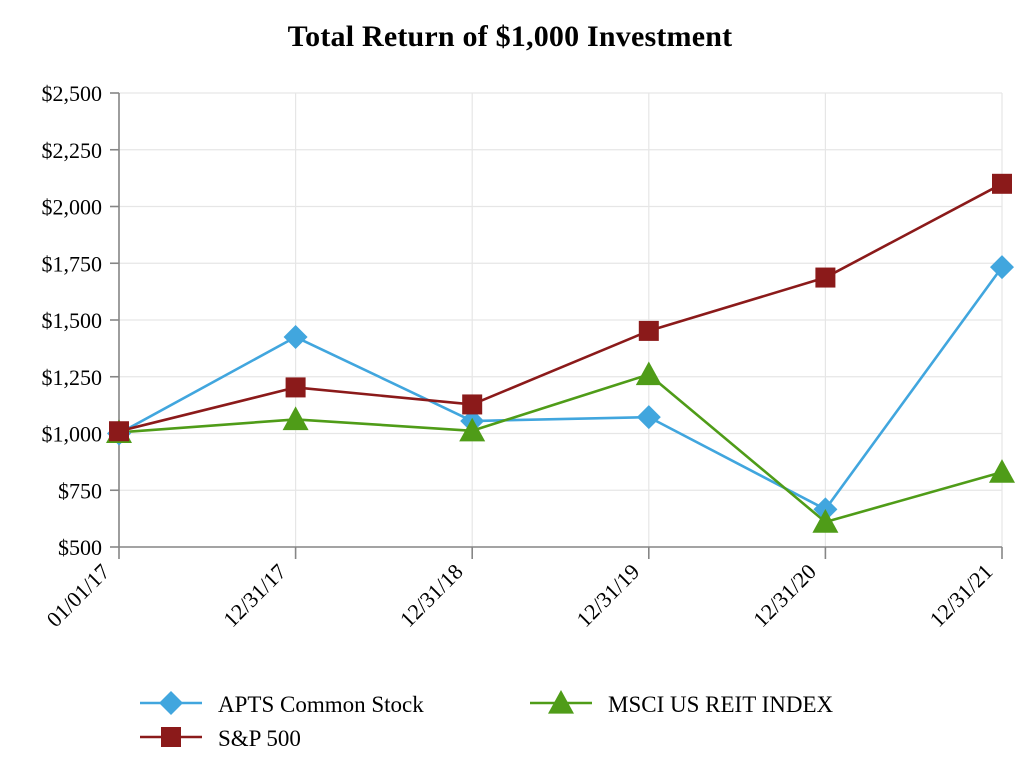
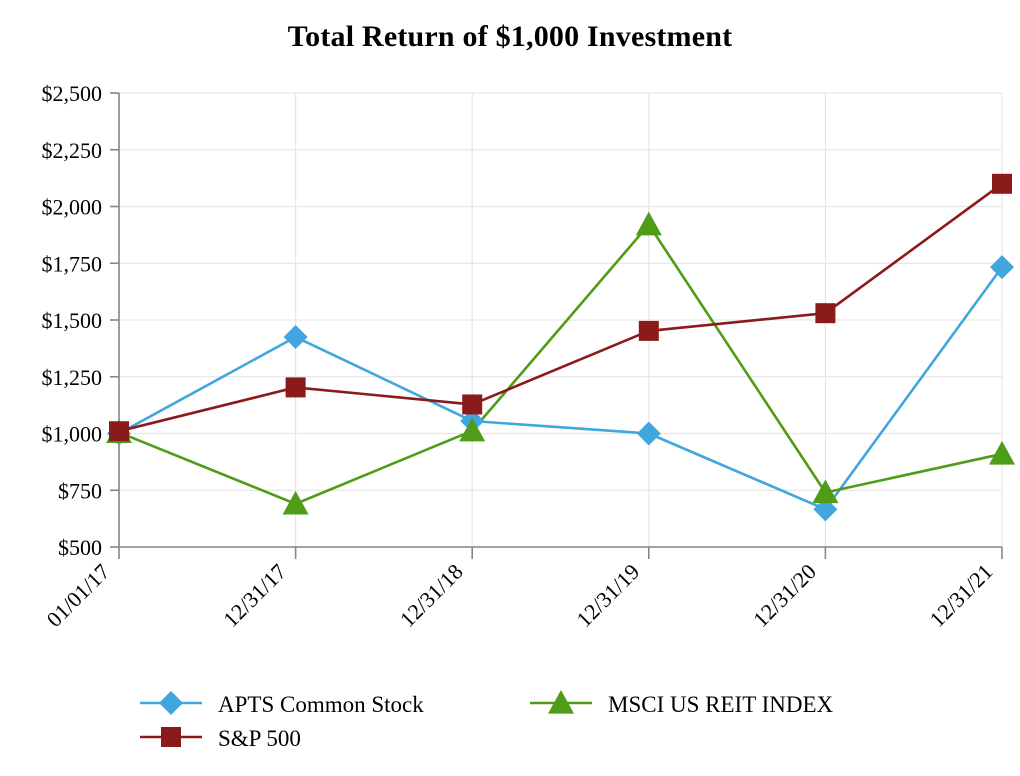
MSCI US REIT INDEX/12/31/17: $1060 -> $690
APTS Common Stock/12/31/19: $1070 -> $1000
MSCI US REIT INDEX/12/31/19: $1260 -> $1920
S&P 500/12/31/20: $1690 -> $1530
MSCI US REIT INDEX/12/31/20: $610 -> $740
MSCI US REIT INDEX/12/31/21: $830 -> $910
